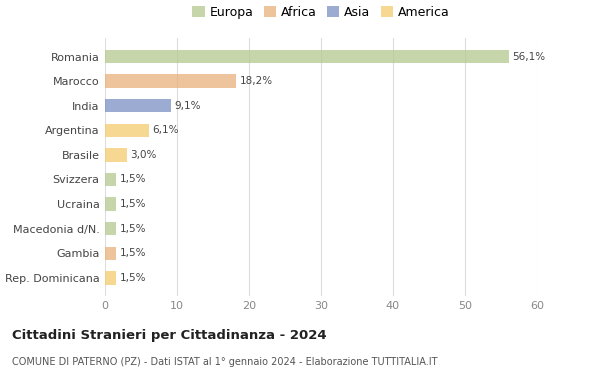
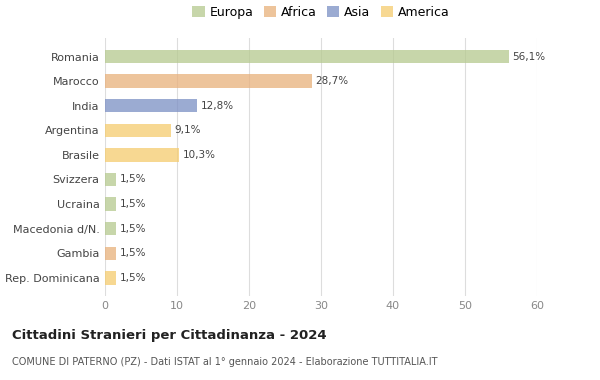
Marocco: 18,2% -> 28,7%
India: 9,1% -> 12,8%
Argentina: 6,1% -> 9,1%
Brasile: 3,0% -> 10,3%
